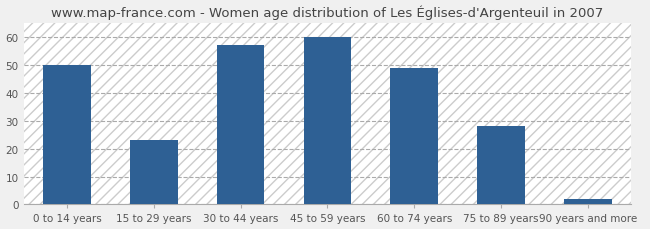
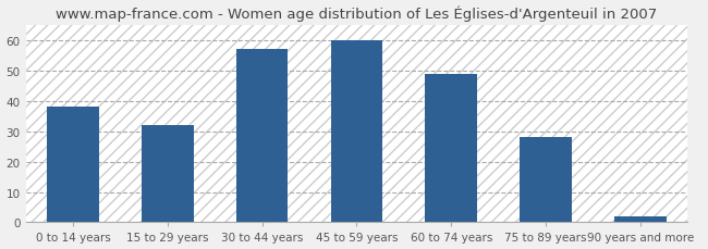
0 to 14 years: 50 -> 38
15 to 29 years: 23 -> 32
